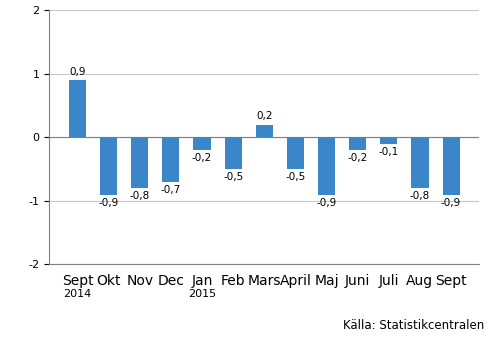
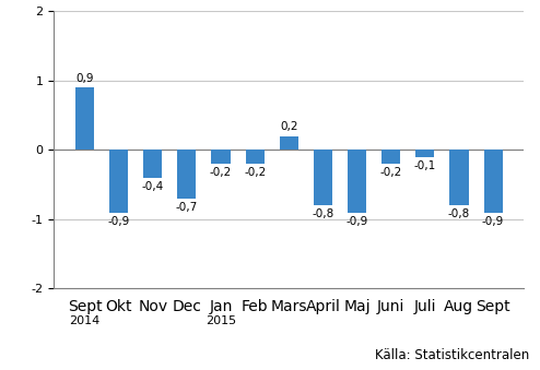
Nov: -0,8 -> -0,4
Feb: -0,5 -> -0,2
April: -0,5 -> -0,8
